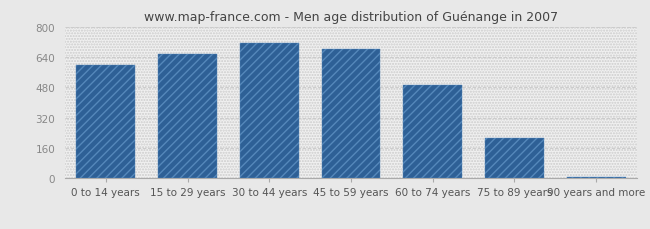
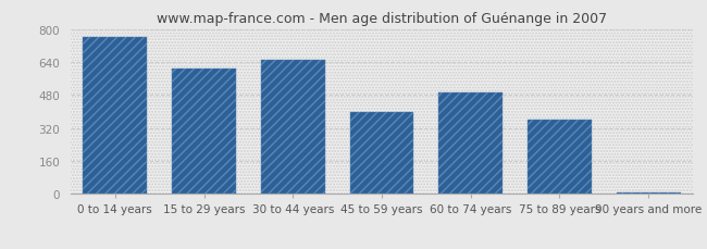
0 to 14 years: 600 -> 760
15 to 29 years: 660 -> 610
30 to 44 years: 720 -> 650
45 to 59 years: 680 -> 400
75 to 89 years: 220 -> 360
